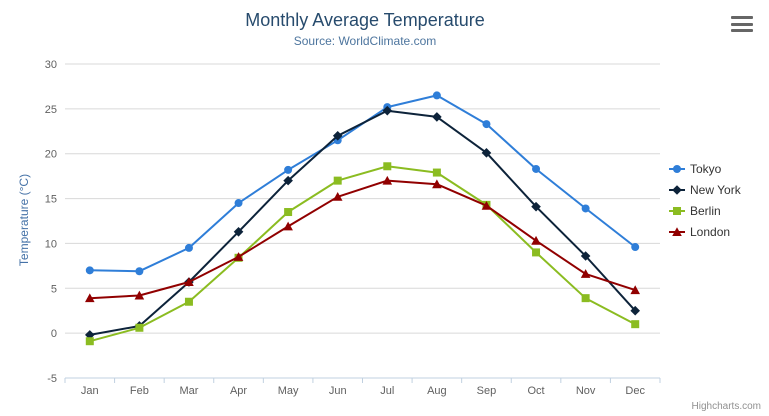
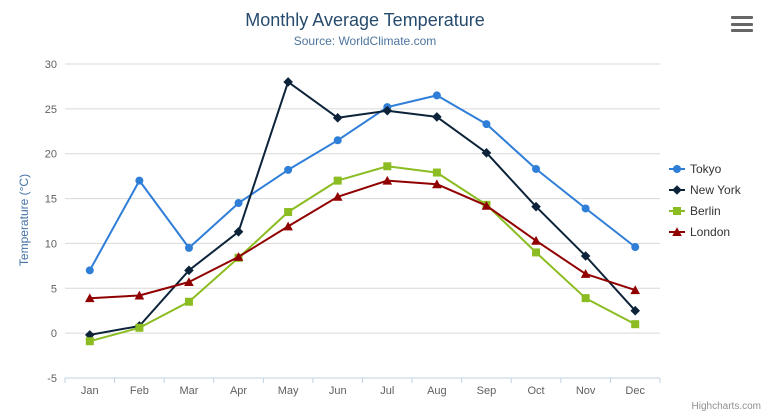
Tokyo/Feb: 7 -> 17
New York/Mar: 6 -> 7
New York/May: 17 -> 28
New York/Jun: 22 -> 24
